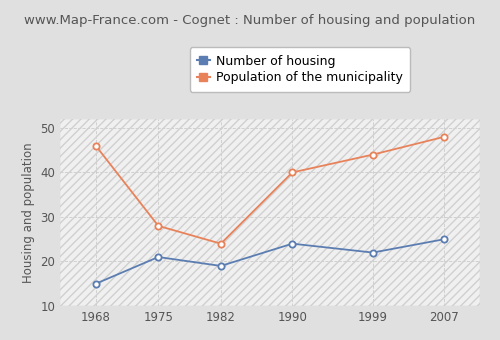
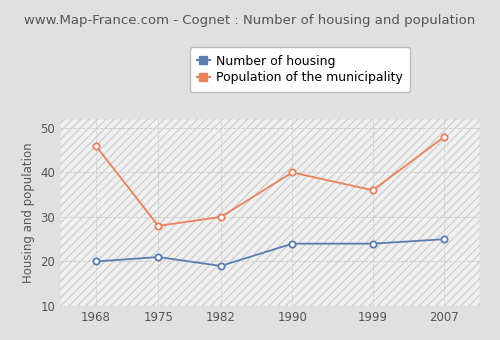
Number of housing/1968: 15 -> 20
Population of the municipality/1982: 24 -> 30
Number of housing/1999: 22 -> 24
Population of the municipality/1999: 44 -> 36
